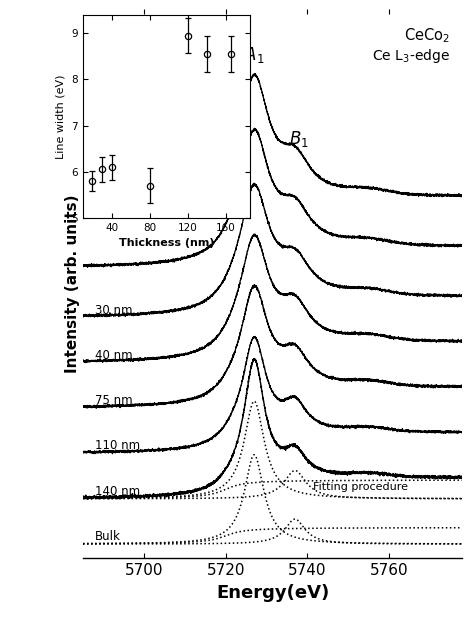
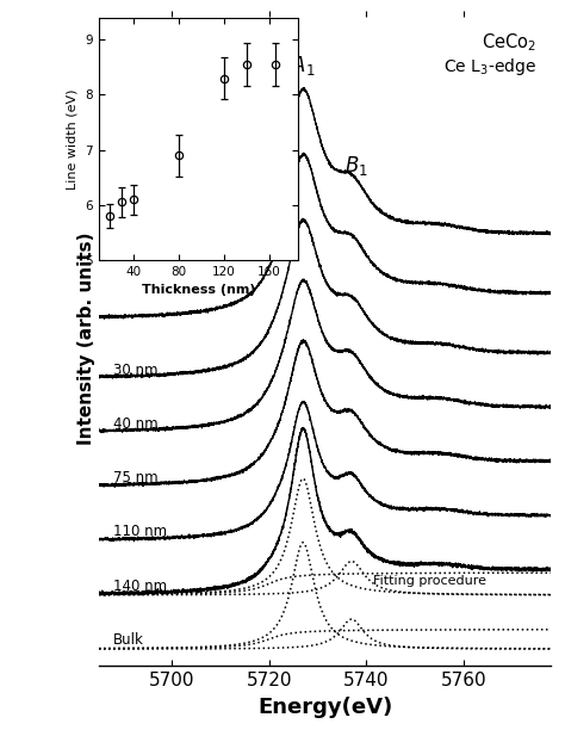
80: 5.70 -> 6.90
120: 8.95 -> 8.30
